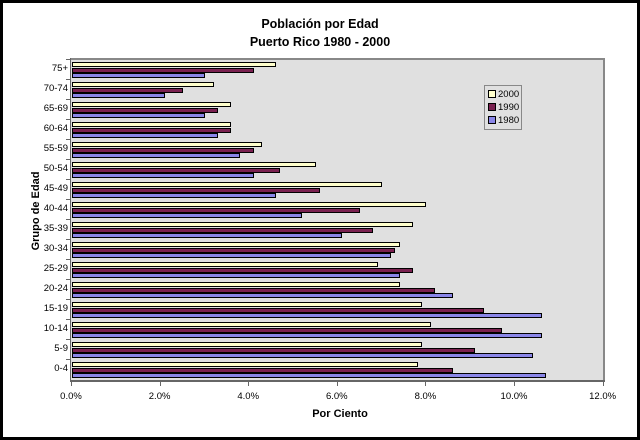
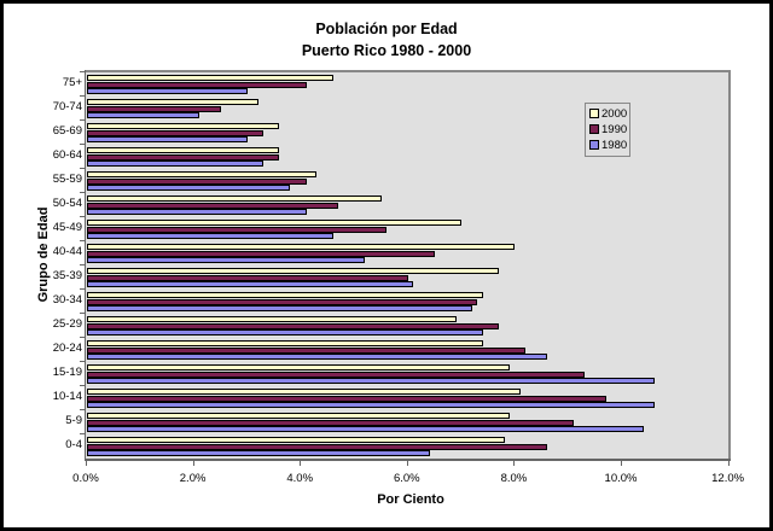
1990/35-39: 6.8% -> 6.0%
1980/0-4: 10.7% -> 6.4%
